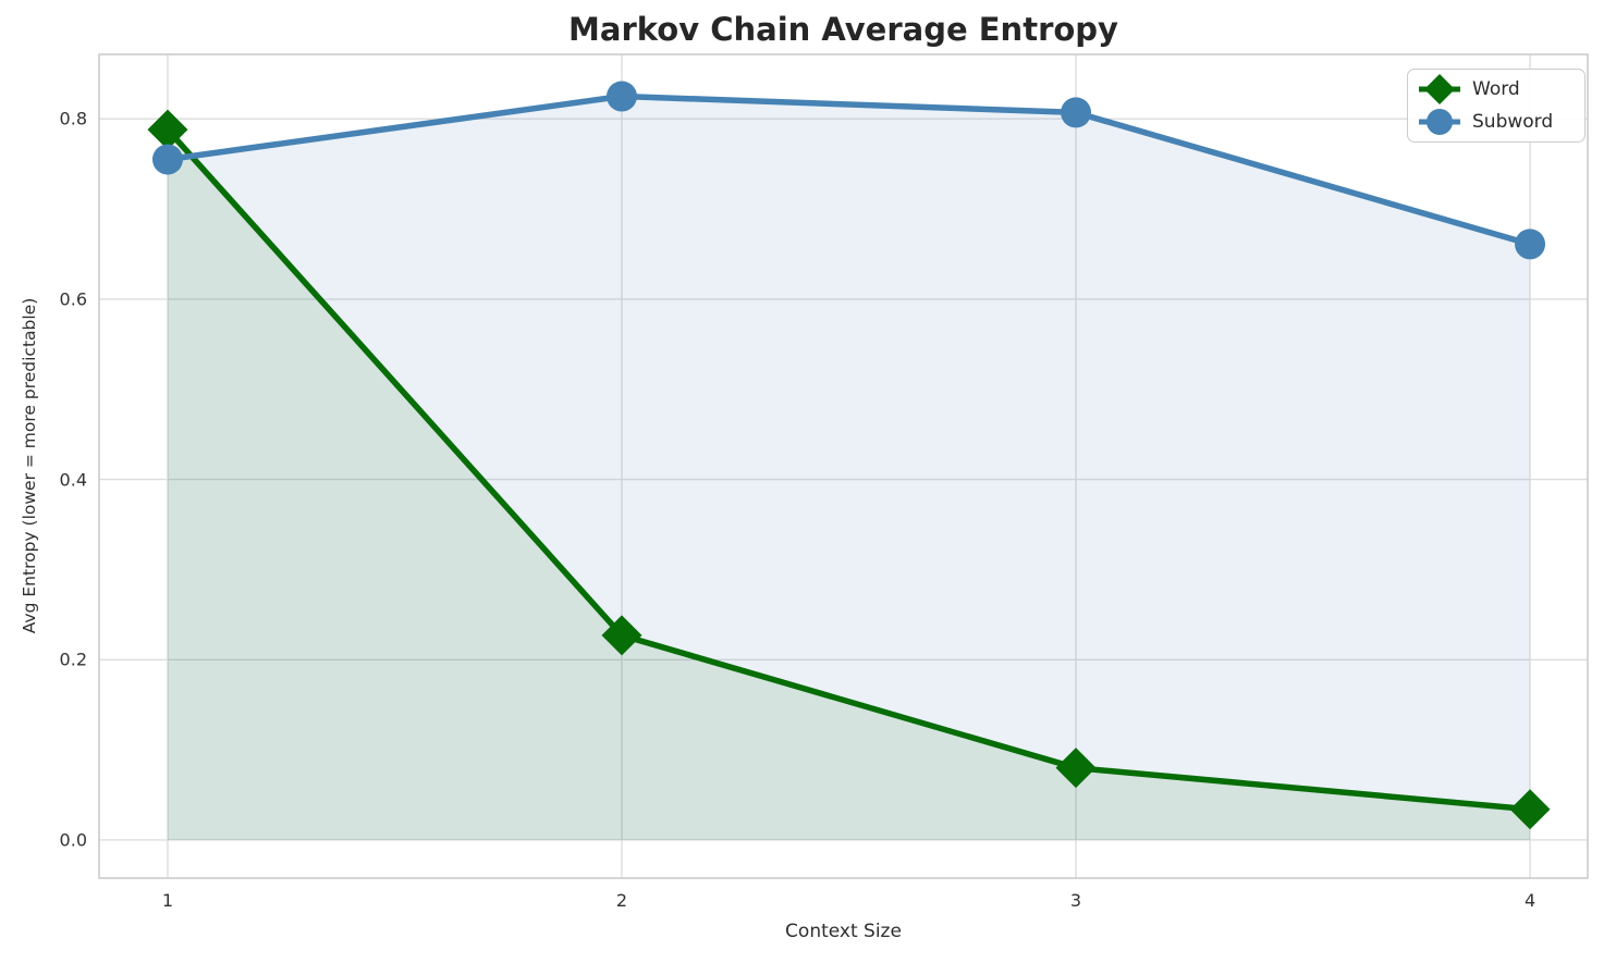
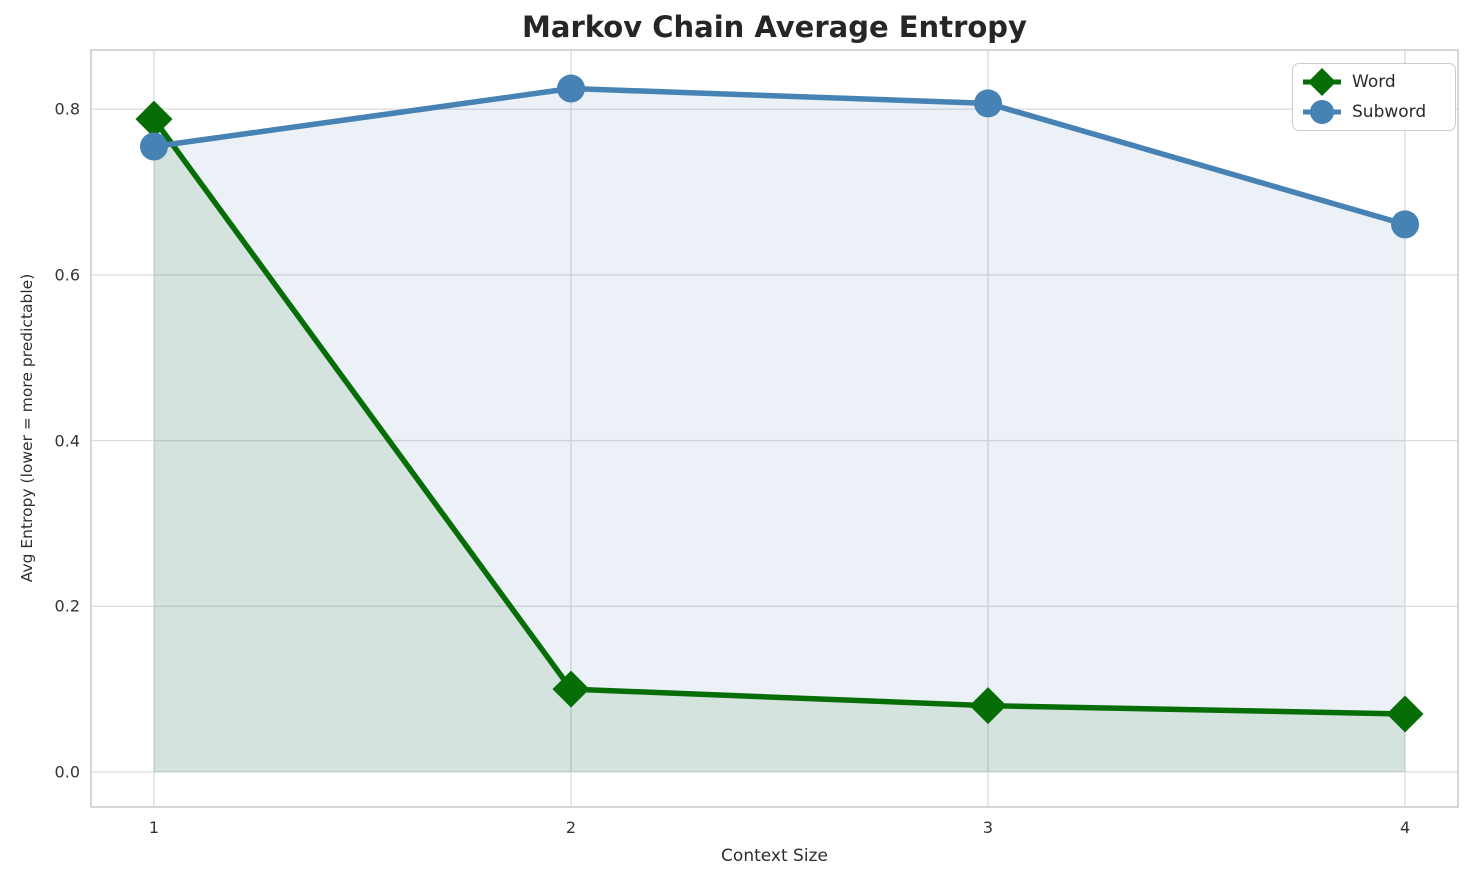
Word/2: 0.23 -> 0.10
Word/4: 0.03 -> 0.07
